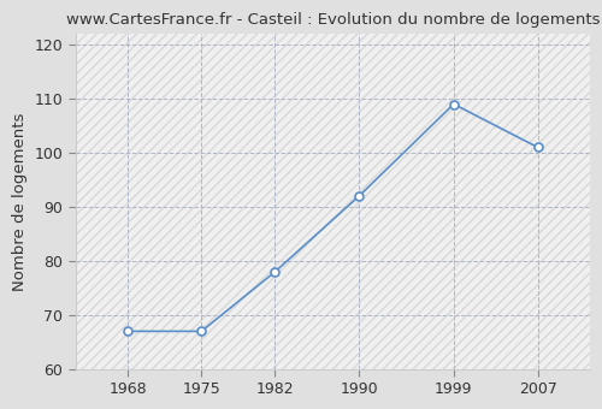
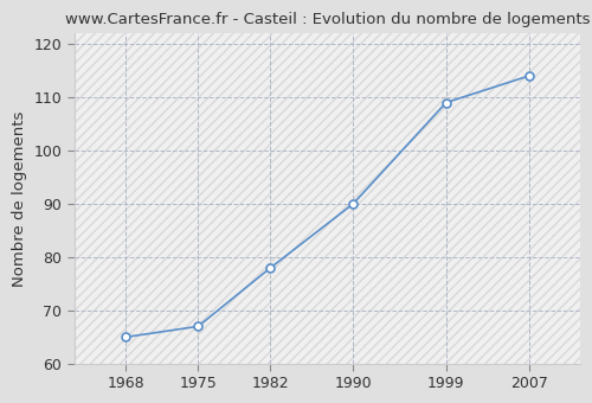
1968: 67 -> 65
1990: 92 -> 90
2007: 101 -> 114
